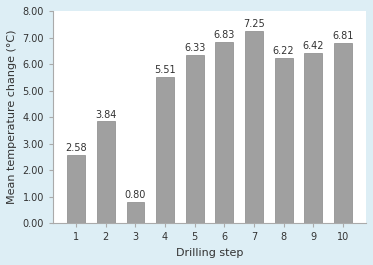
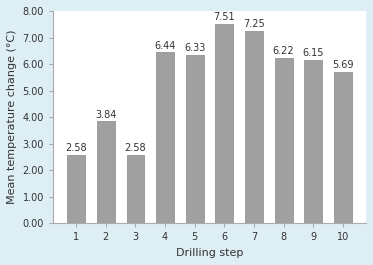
3: 0.80 -> 2.58
4: 5.51 -> 6.44
6: 6.83 -> 7.51
9: 6.42 -> 6.15
10: 6.81 -> 5.69
